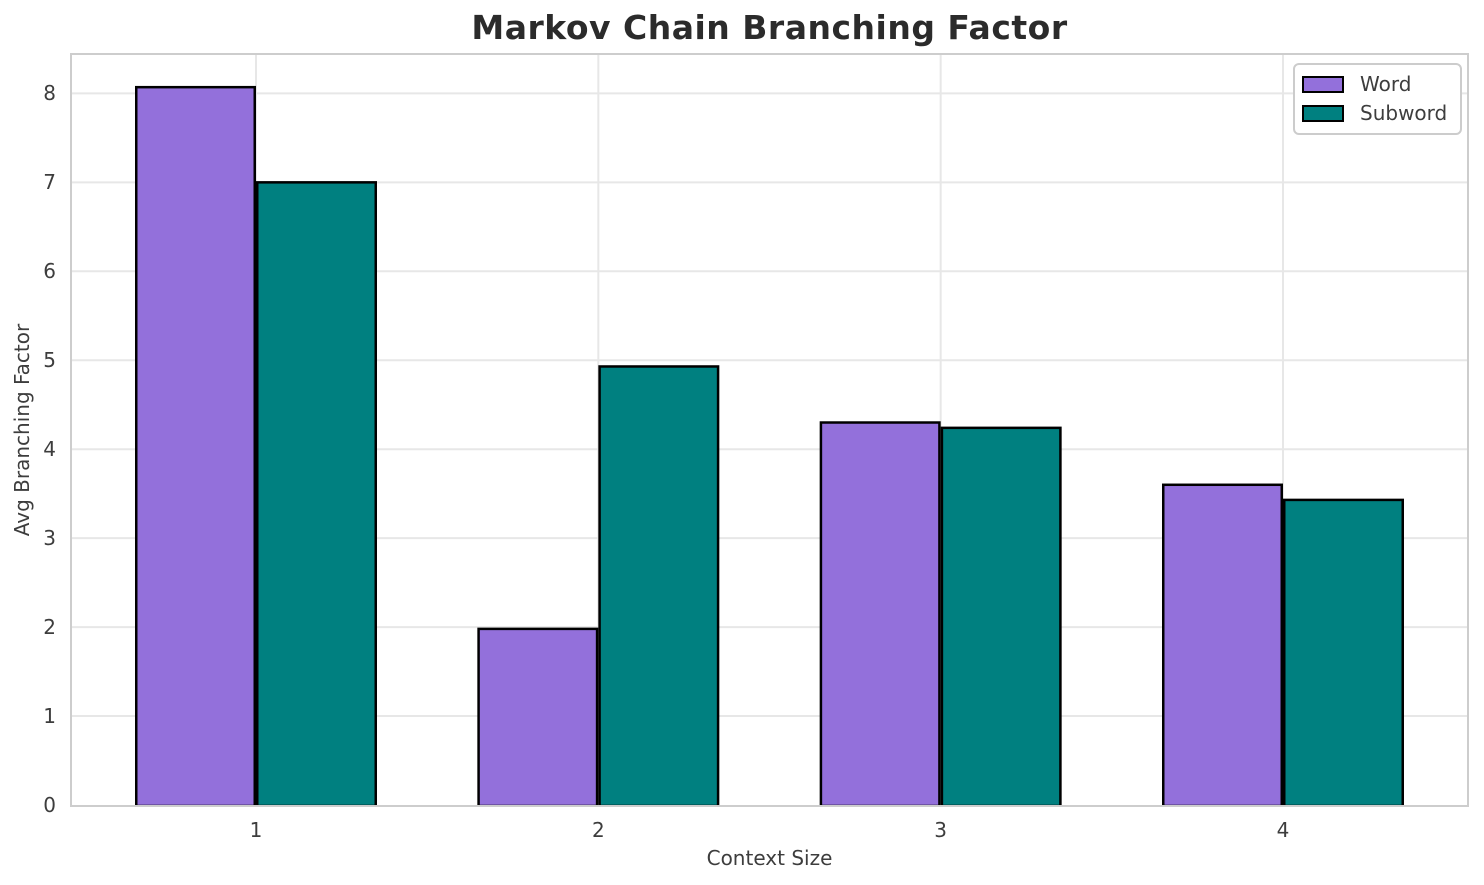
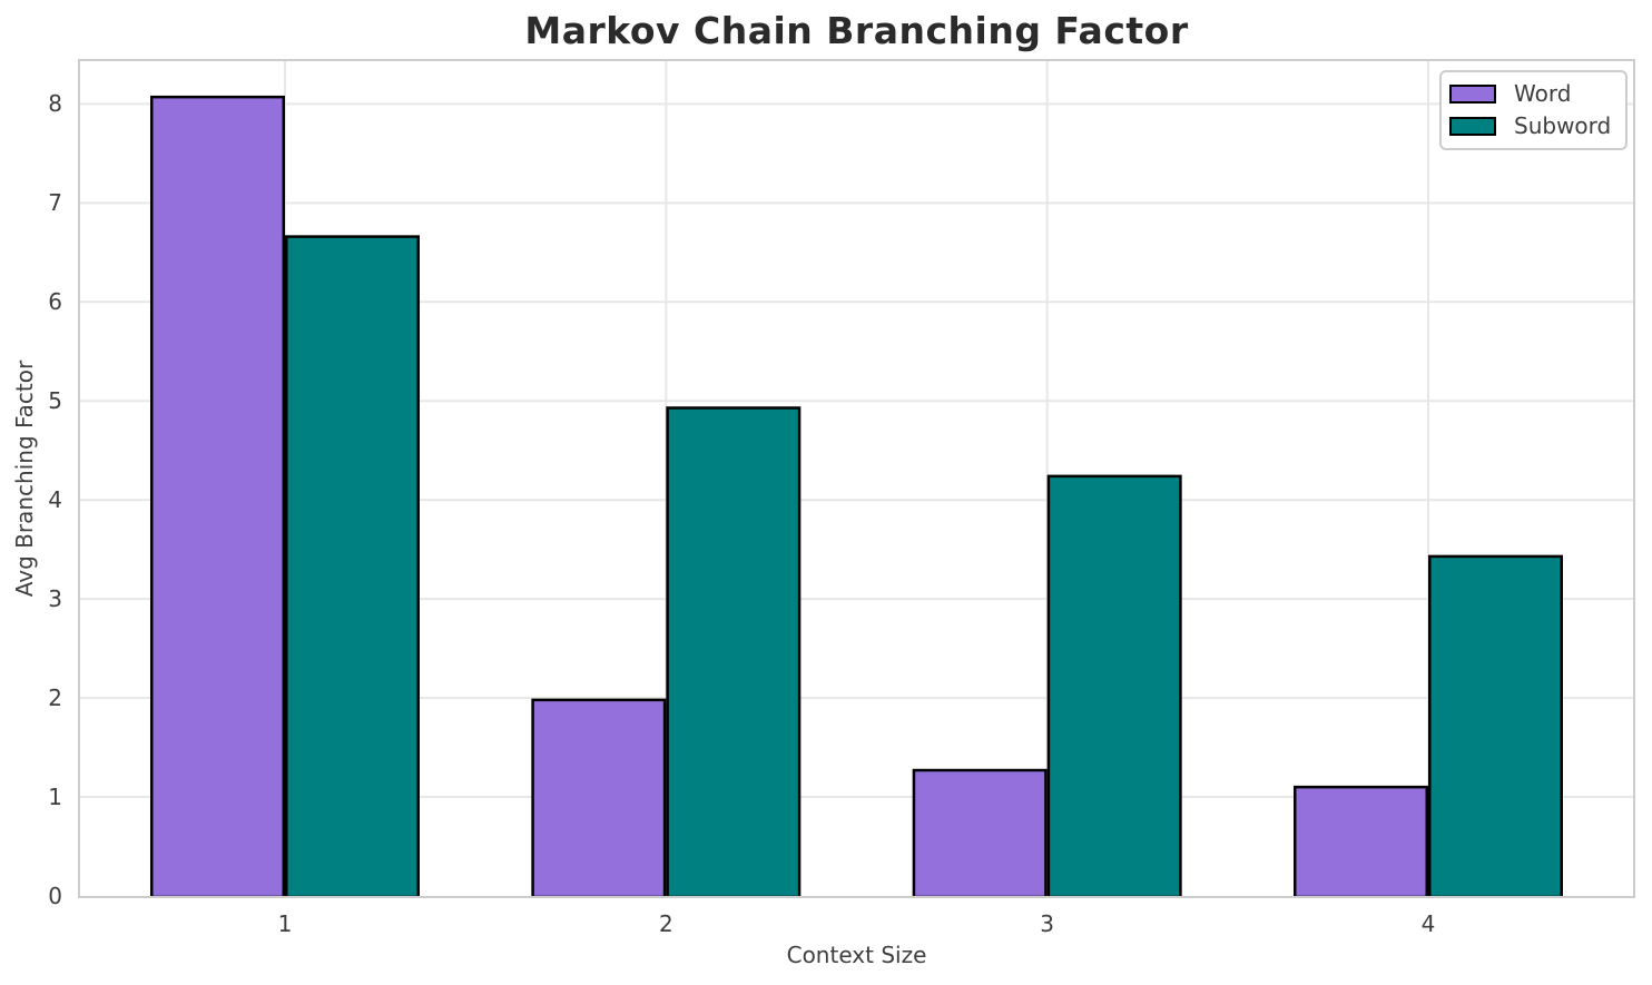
Subword/1: 7.0 -> 6.7
Word/3: 4.3 -> 1.3
Word/4: 3.6 -> 1.1
